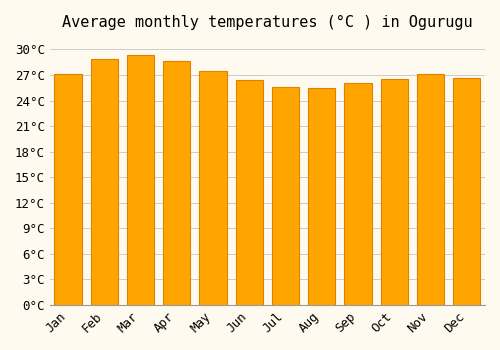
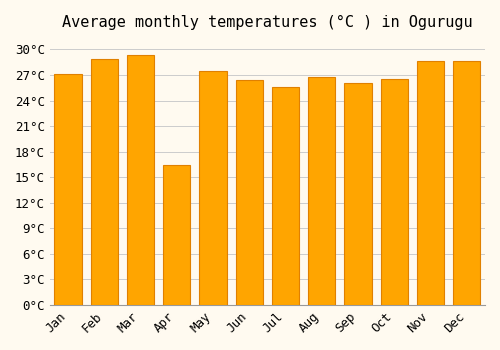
Apr: 28.6°C -> 16.4°C
Aug: 25.5°C -> 26.8°C
Nov: 27.1°C -> 28.6°C
Dec: 26.7°C -> 28.6°C
